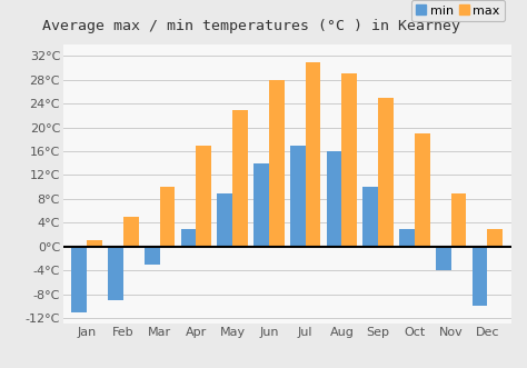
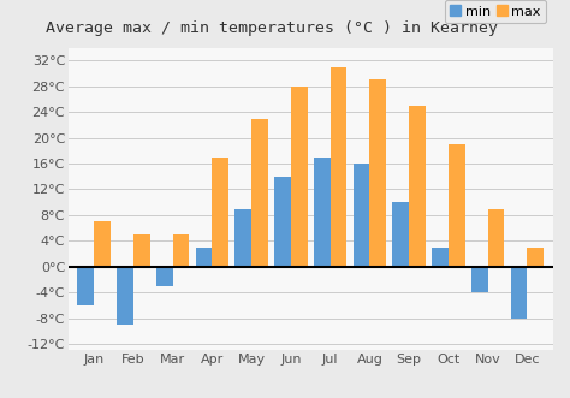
min/Jan: -11°C -> -6°C
max/Jan: 1°C -> 7°C
max/Mar: 10°C -> 5°C
min/Dec: -10°C -> -8°C
